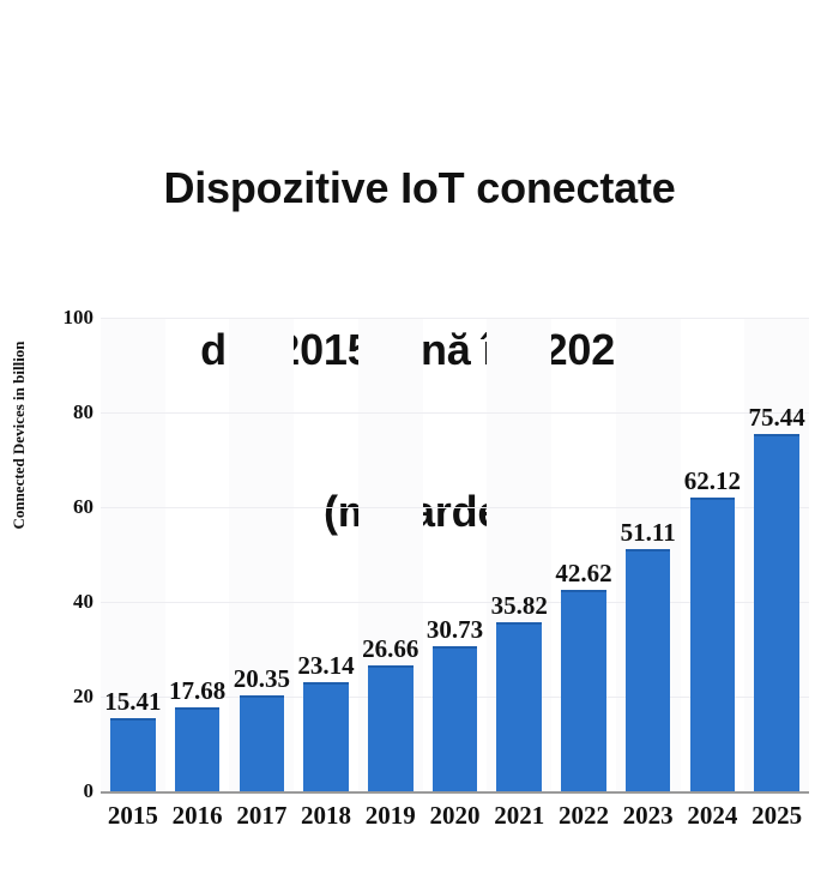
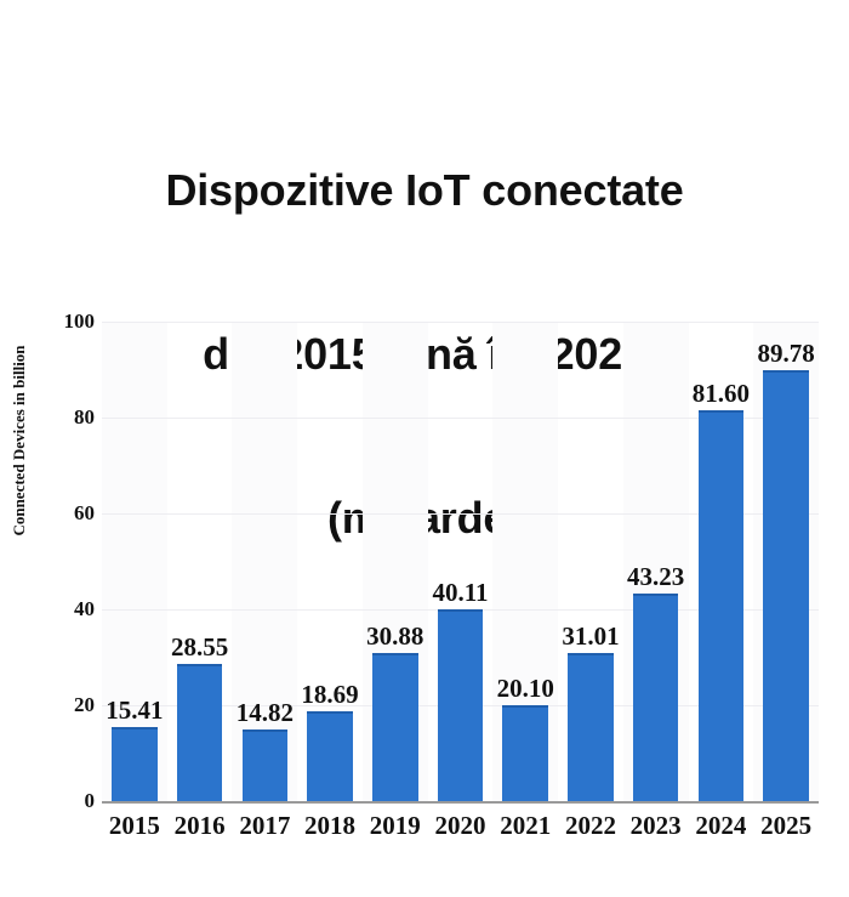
2016: 17.68 -> 28.55
2017: 20.35 -> 14.82
2018: 23.14 -> 18.69
2019: 26.66 -> 30.88
2020: 30.73 -> 40.11
2021: 35.82 -> 20.10
2022: 42.62 -> 31.01
2023: 51.11 -> 43.23
2024: 62.12 -> 81.60
2025: 75.44 -> 89.78
